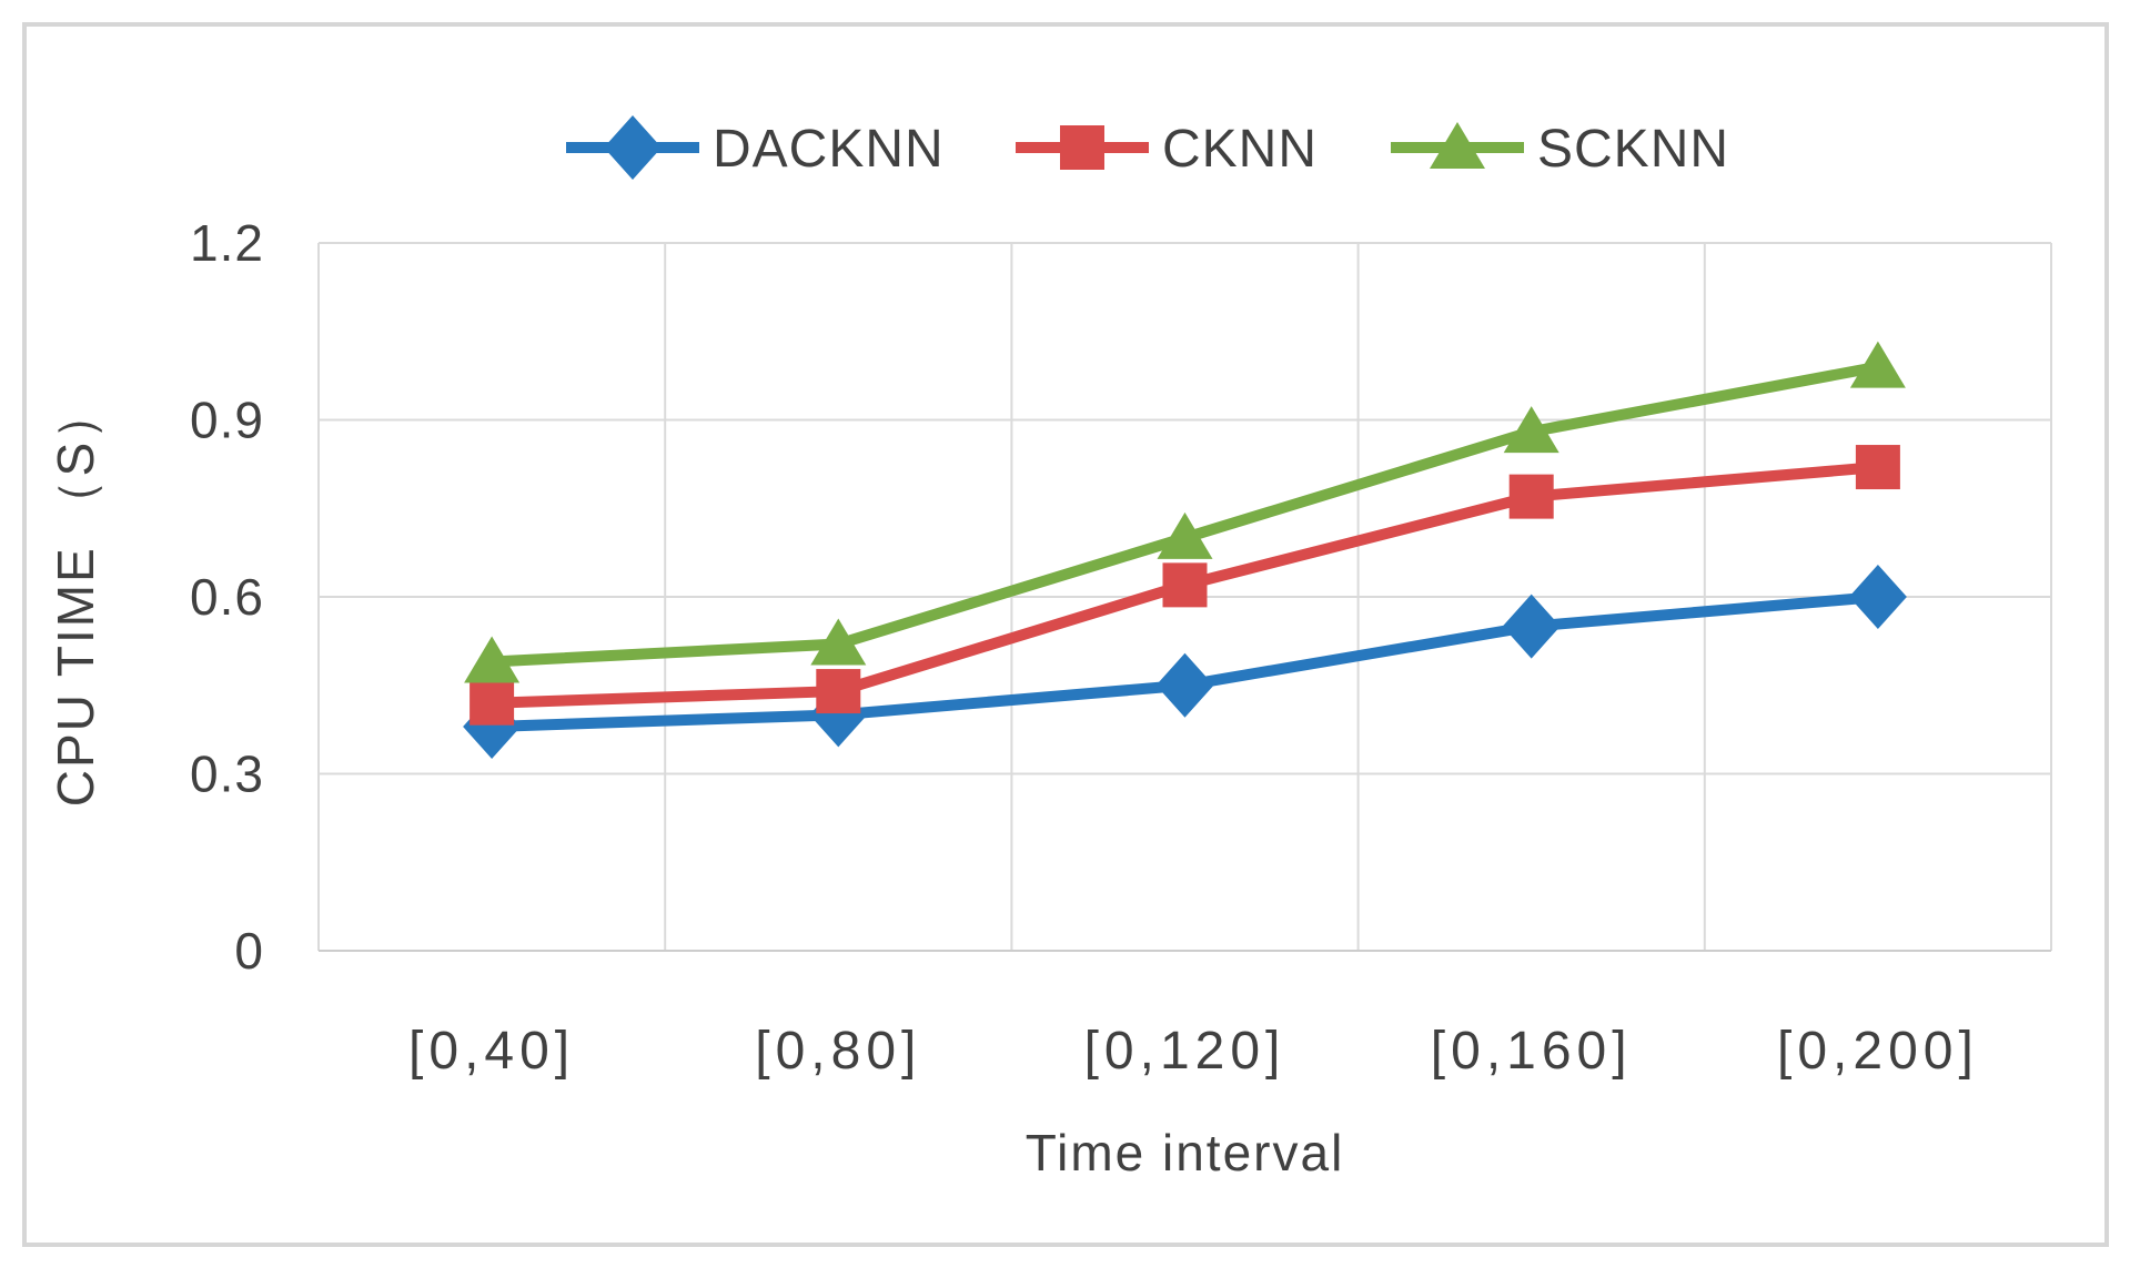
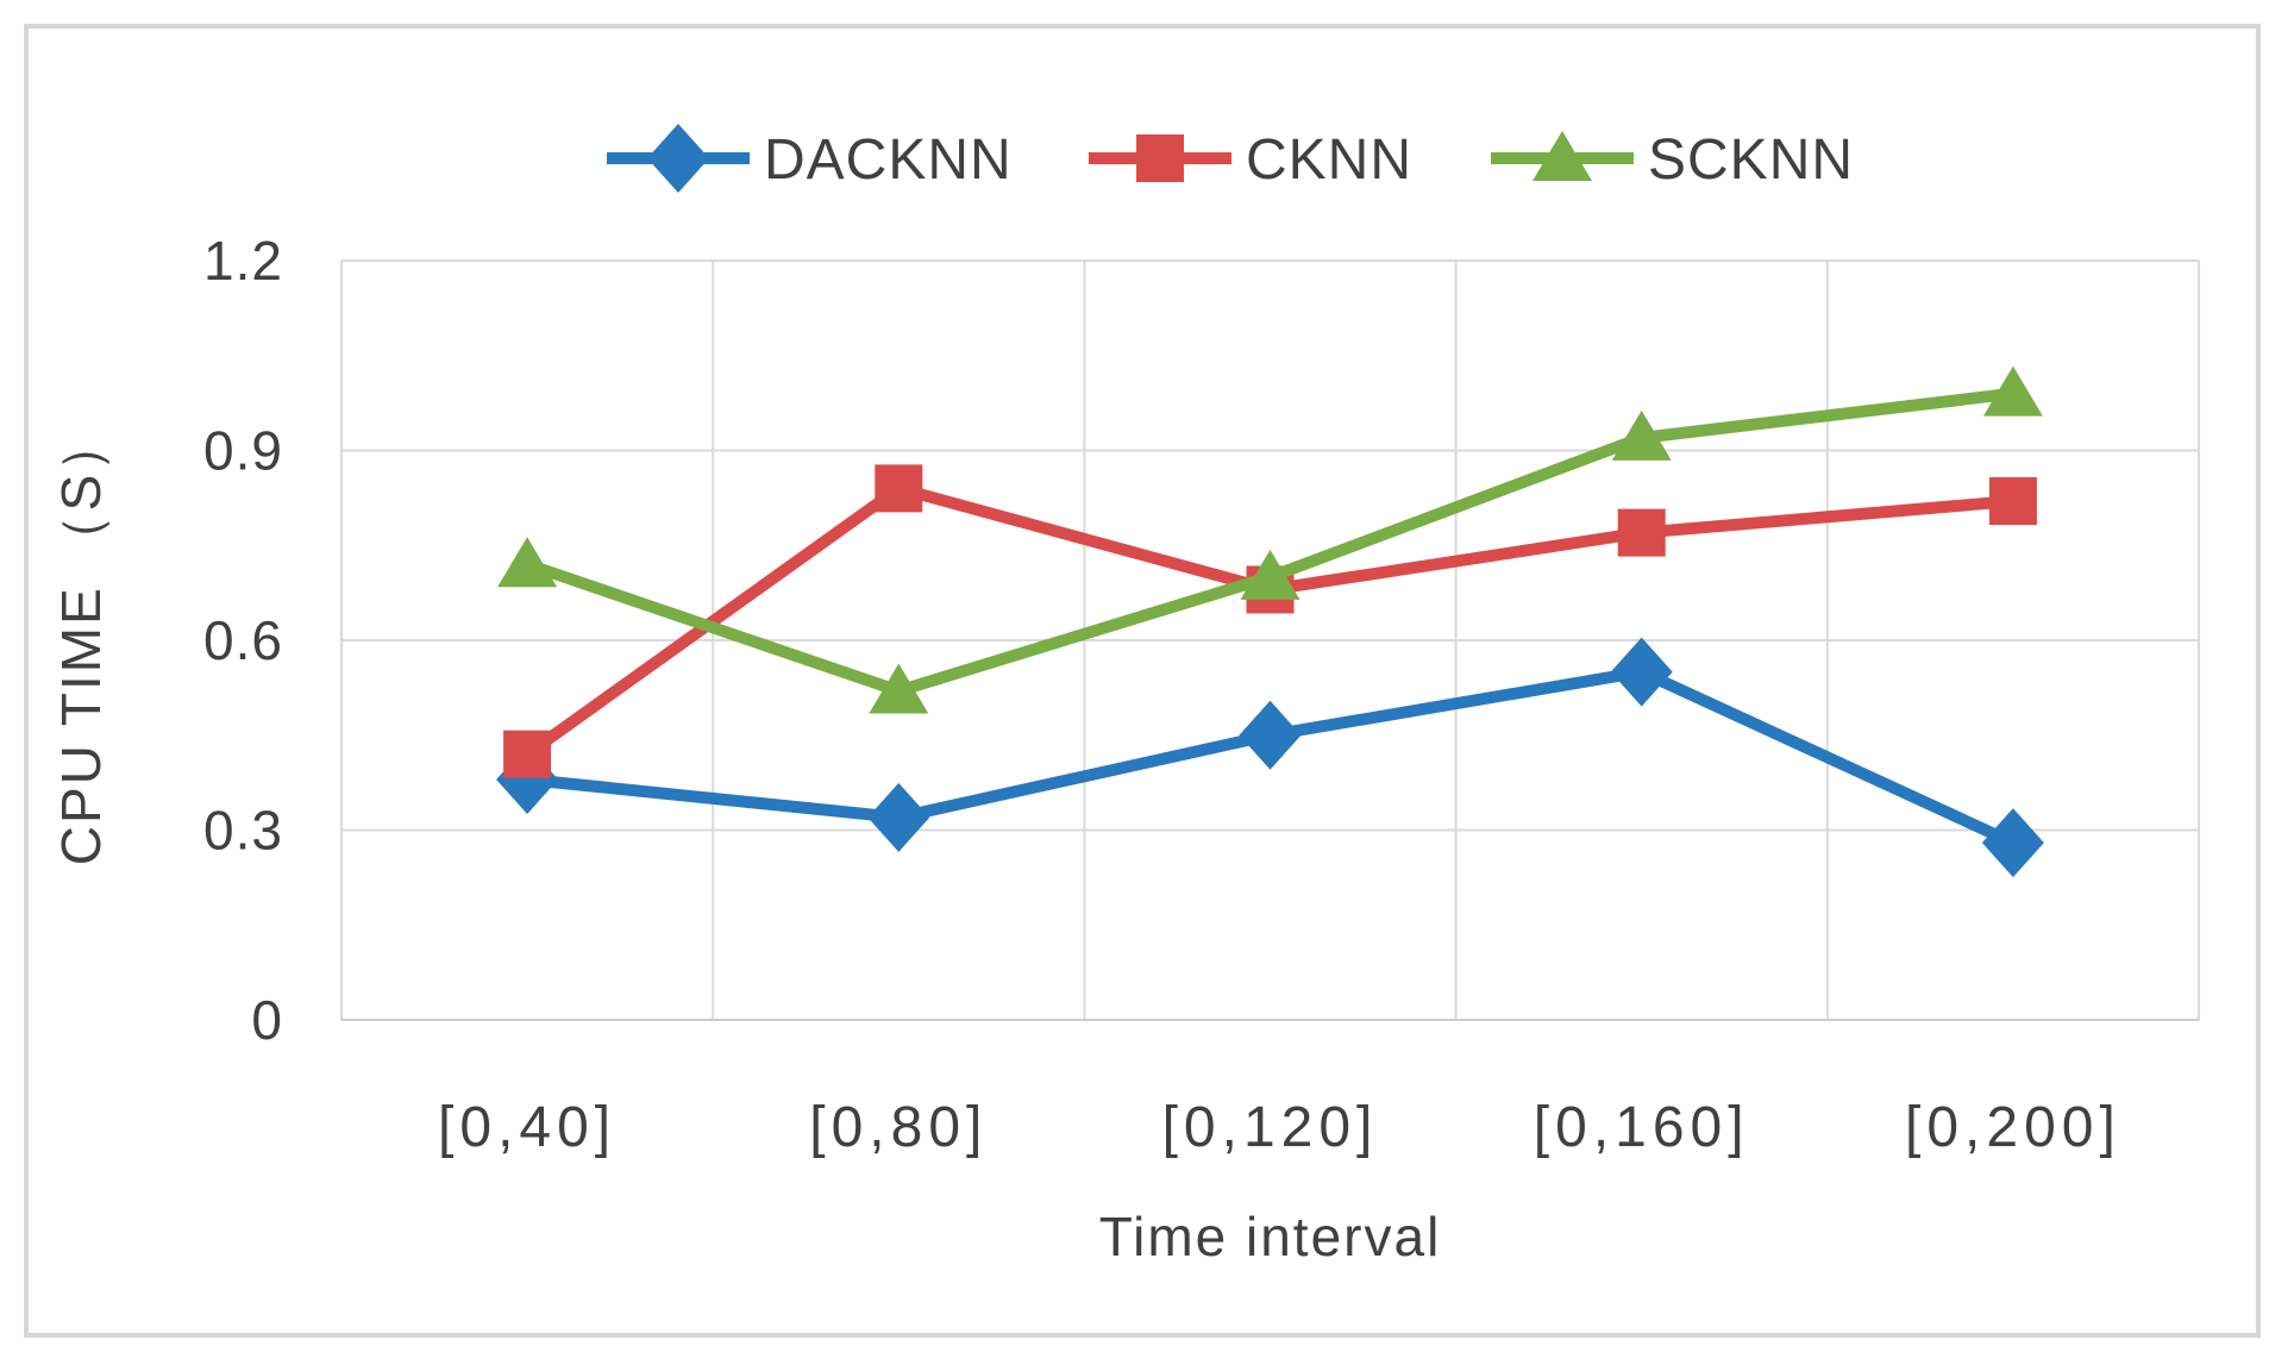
SCKNN/[0,40]: 0.49 -> 0.72
DACKNN/[0,80]: 0.40 -> 0.32
CKNN/[0,80]: 0.44 -> 0.84
CKNN/[0,120]: 0.62 -> 0.68
SCKNN/[0,160]: 0.88 -> 0.92
DACKNN/[0,200]: 0.60 -> 0.28
